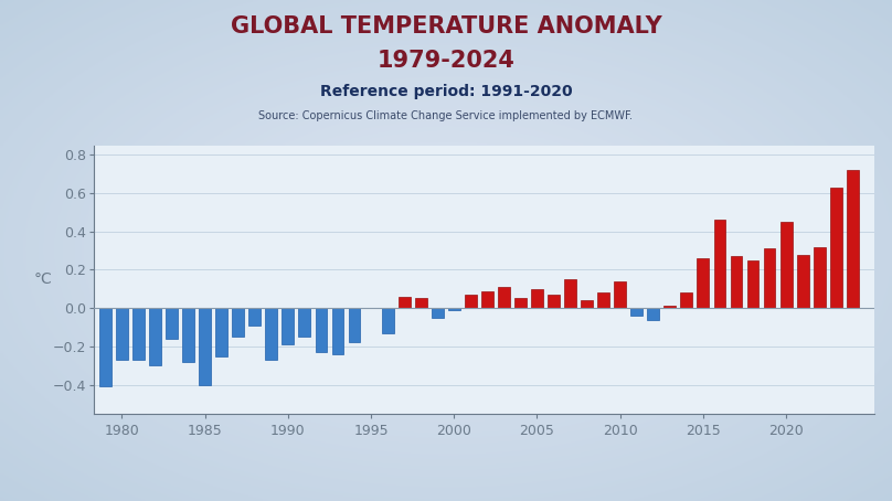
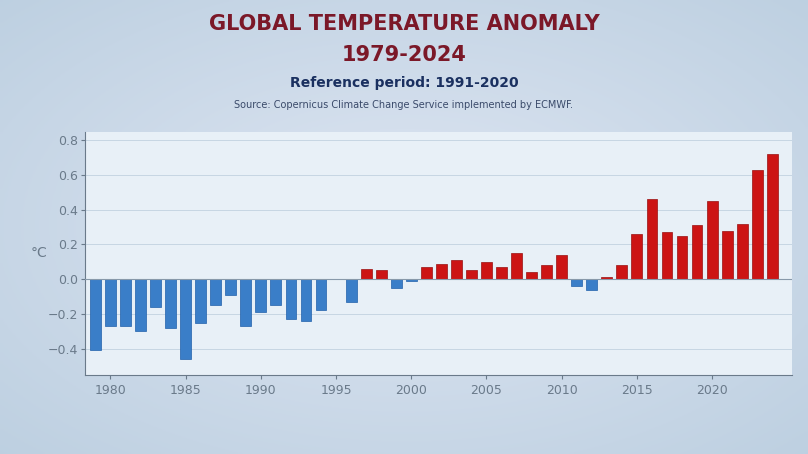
1985: -0.40 -> -0.46
